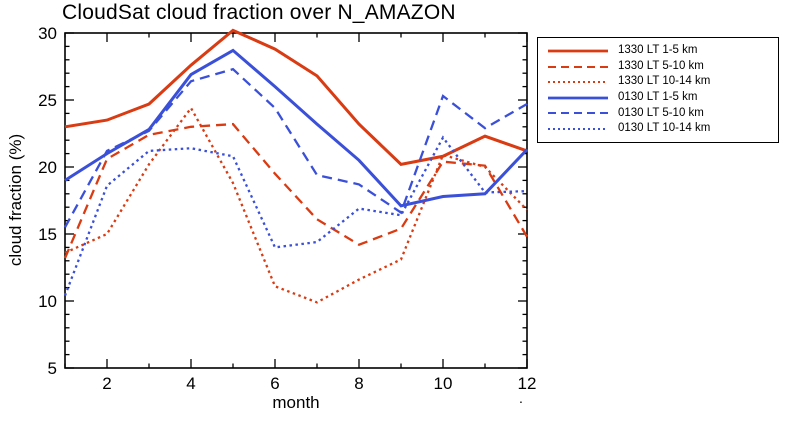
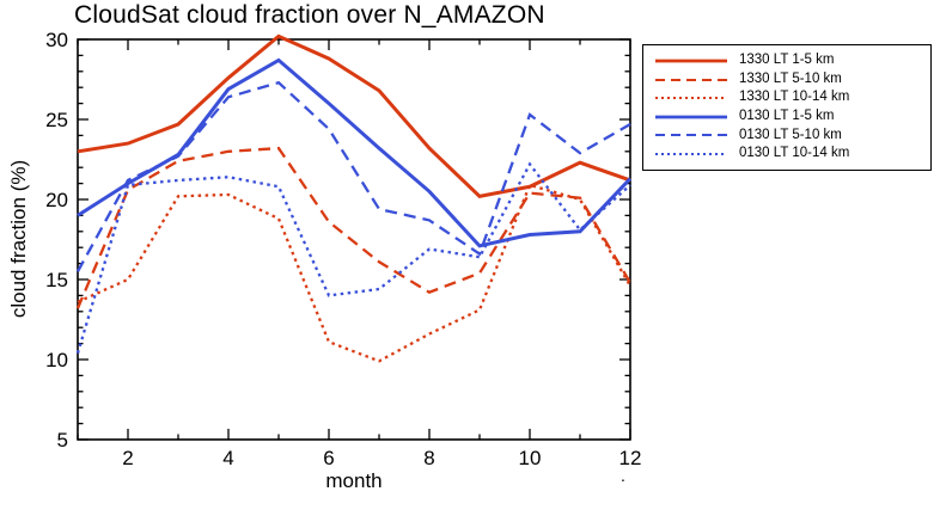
0130 LT 10-14 km/2: 18.6 -> 20.9
1330 LT 10-14 km/4: 24.4 -> 20.3
1330 LT 5-10 km/6: 19.5 -> 18.6
1330 LT 10-14 km/12: 16.8 -> 14.6
0130 LT 10-14 km/12: 18.2 -> 20.9
